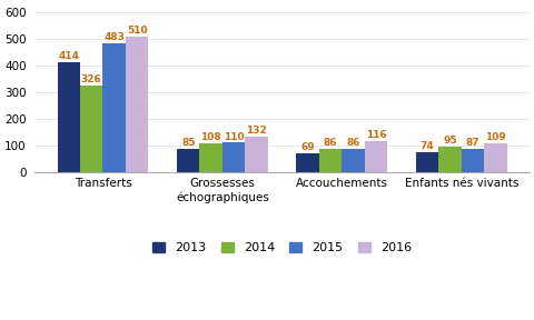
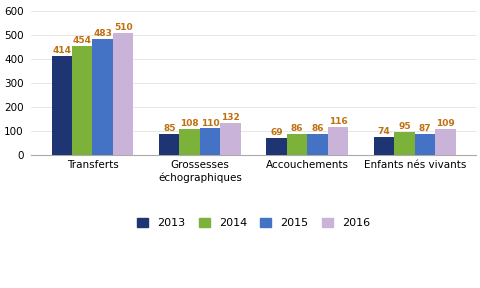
2014/Transferts: 326 -> 454
